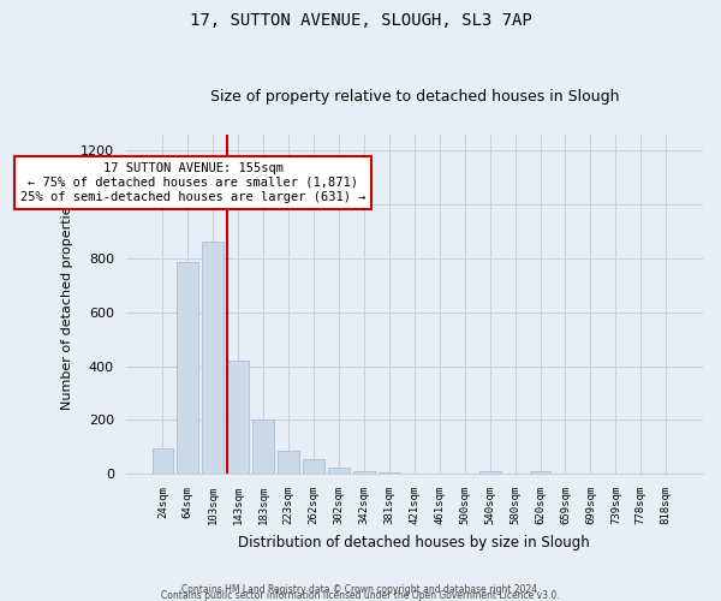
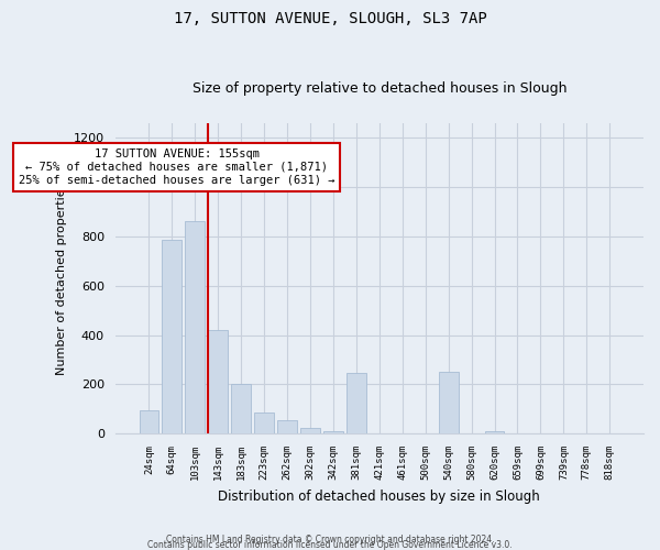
381sqm: 5 -> 245
540sqm: 10 -> 250
